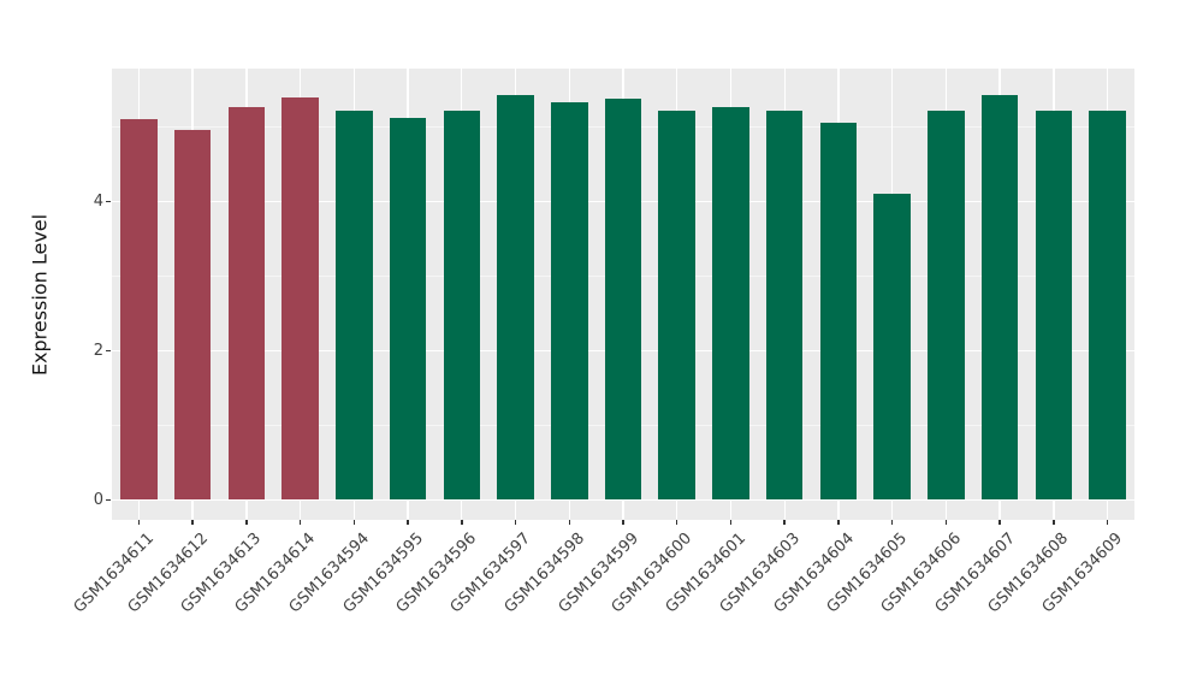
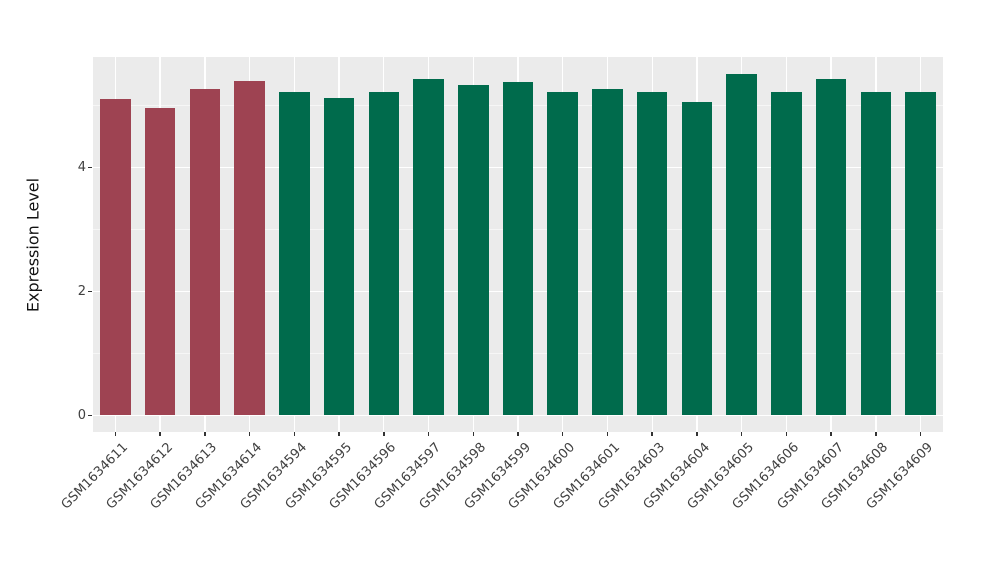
GSM1634605: 4.1 -> 5.5
